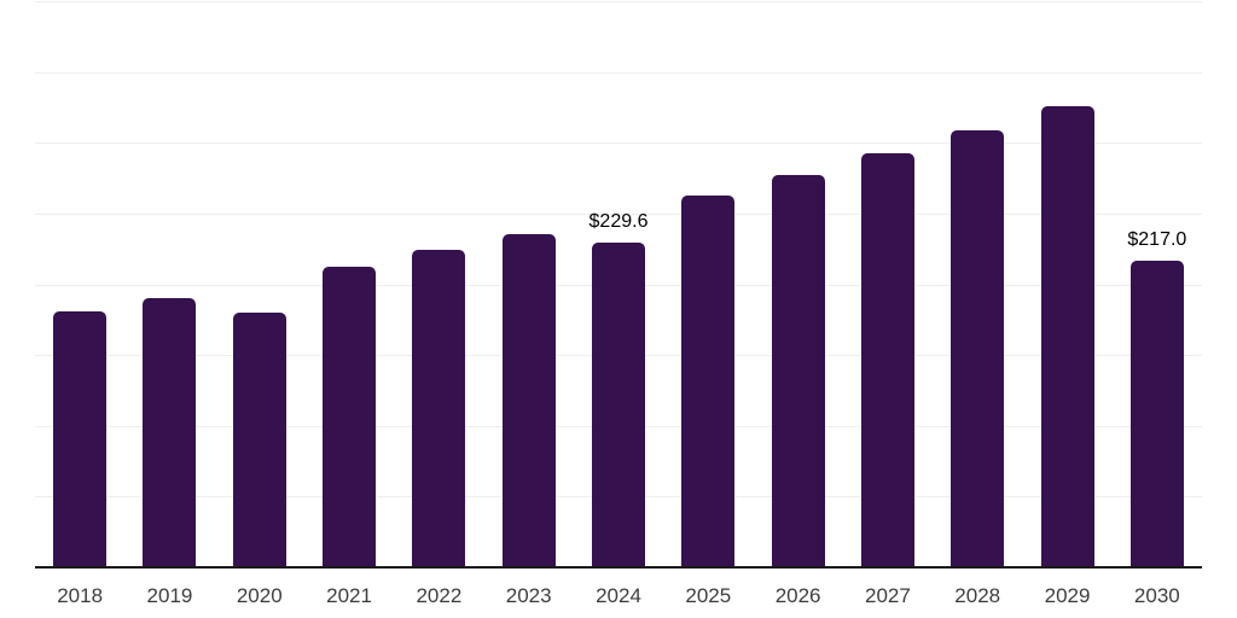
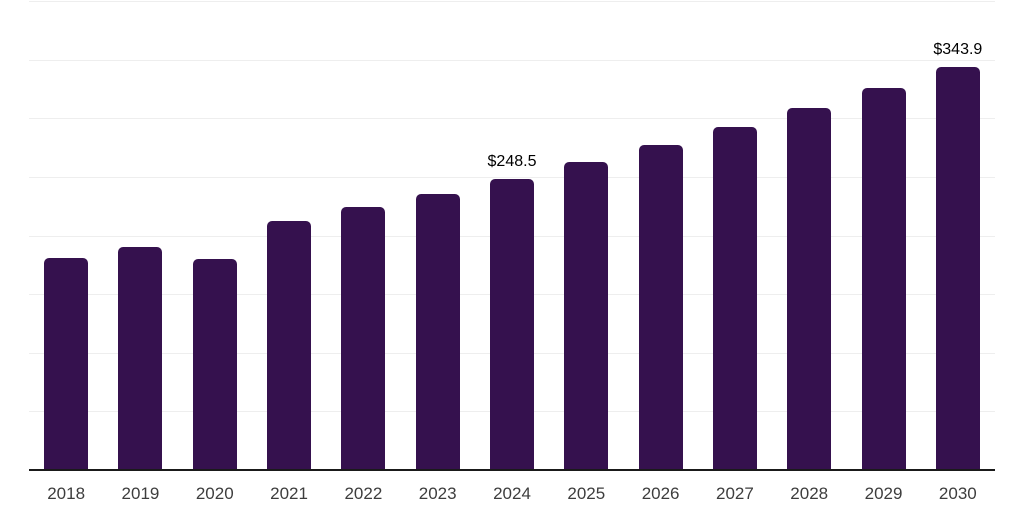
2024: $229.6 -> $248.5
2030: $217.0 -> $343.9
